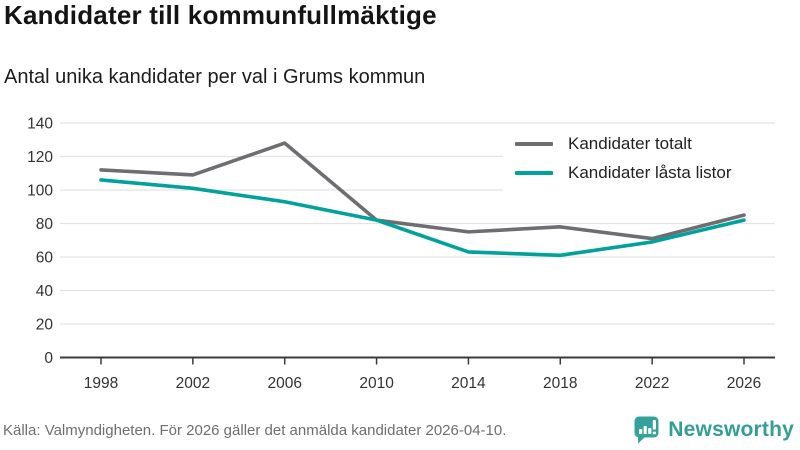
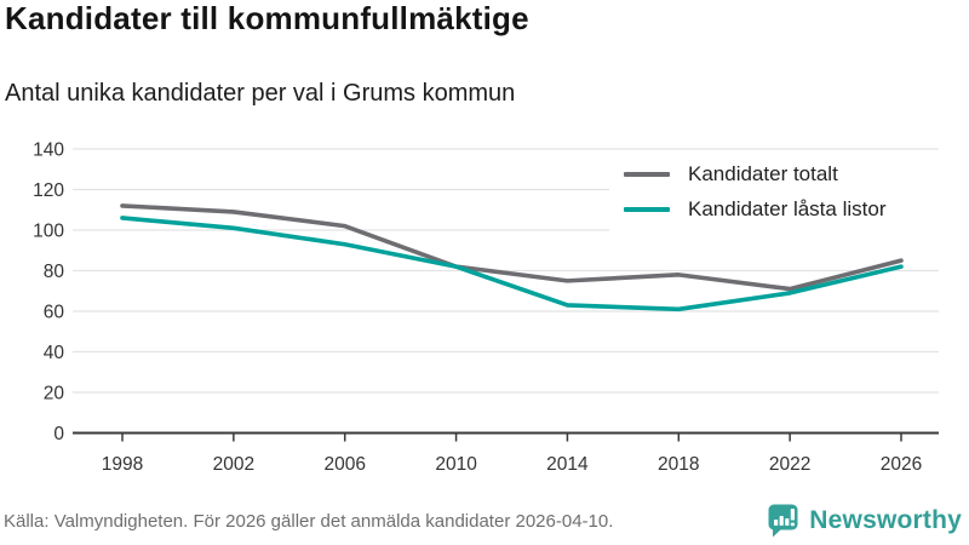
Kandidater totalt/2006: 128 -> 102
